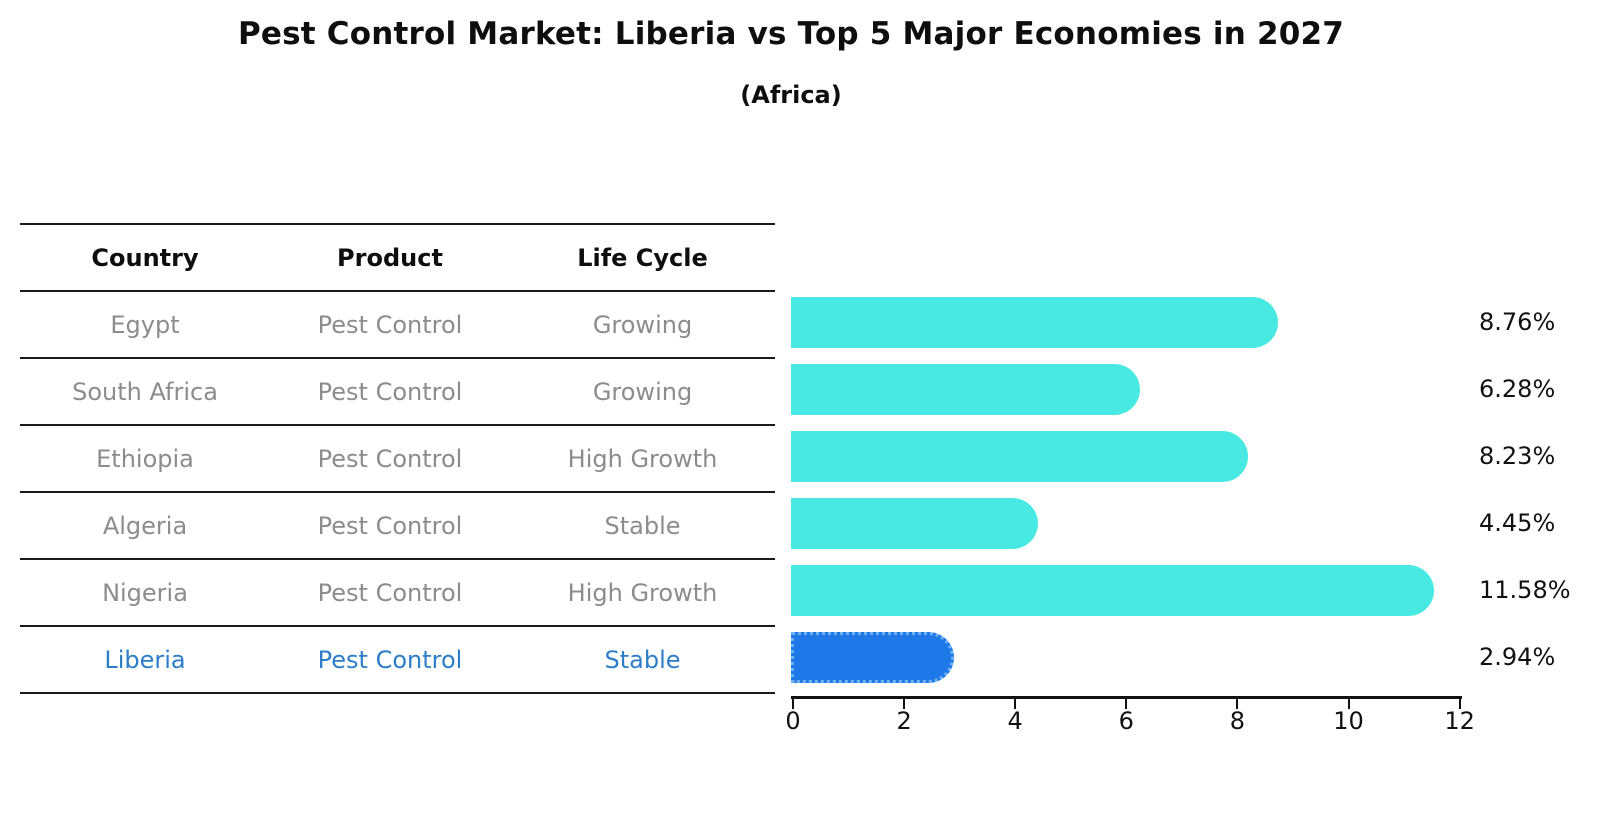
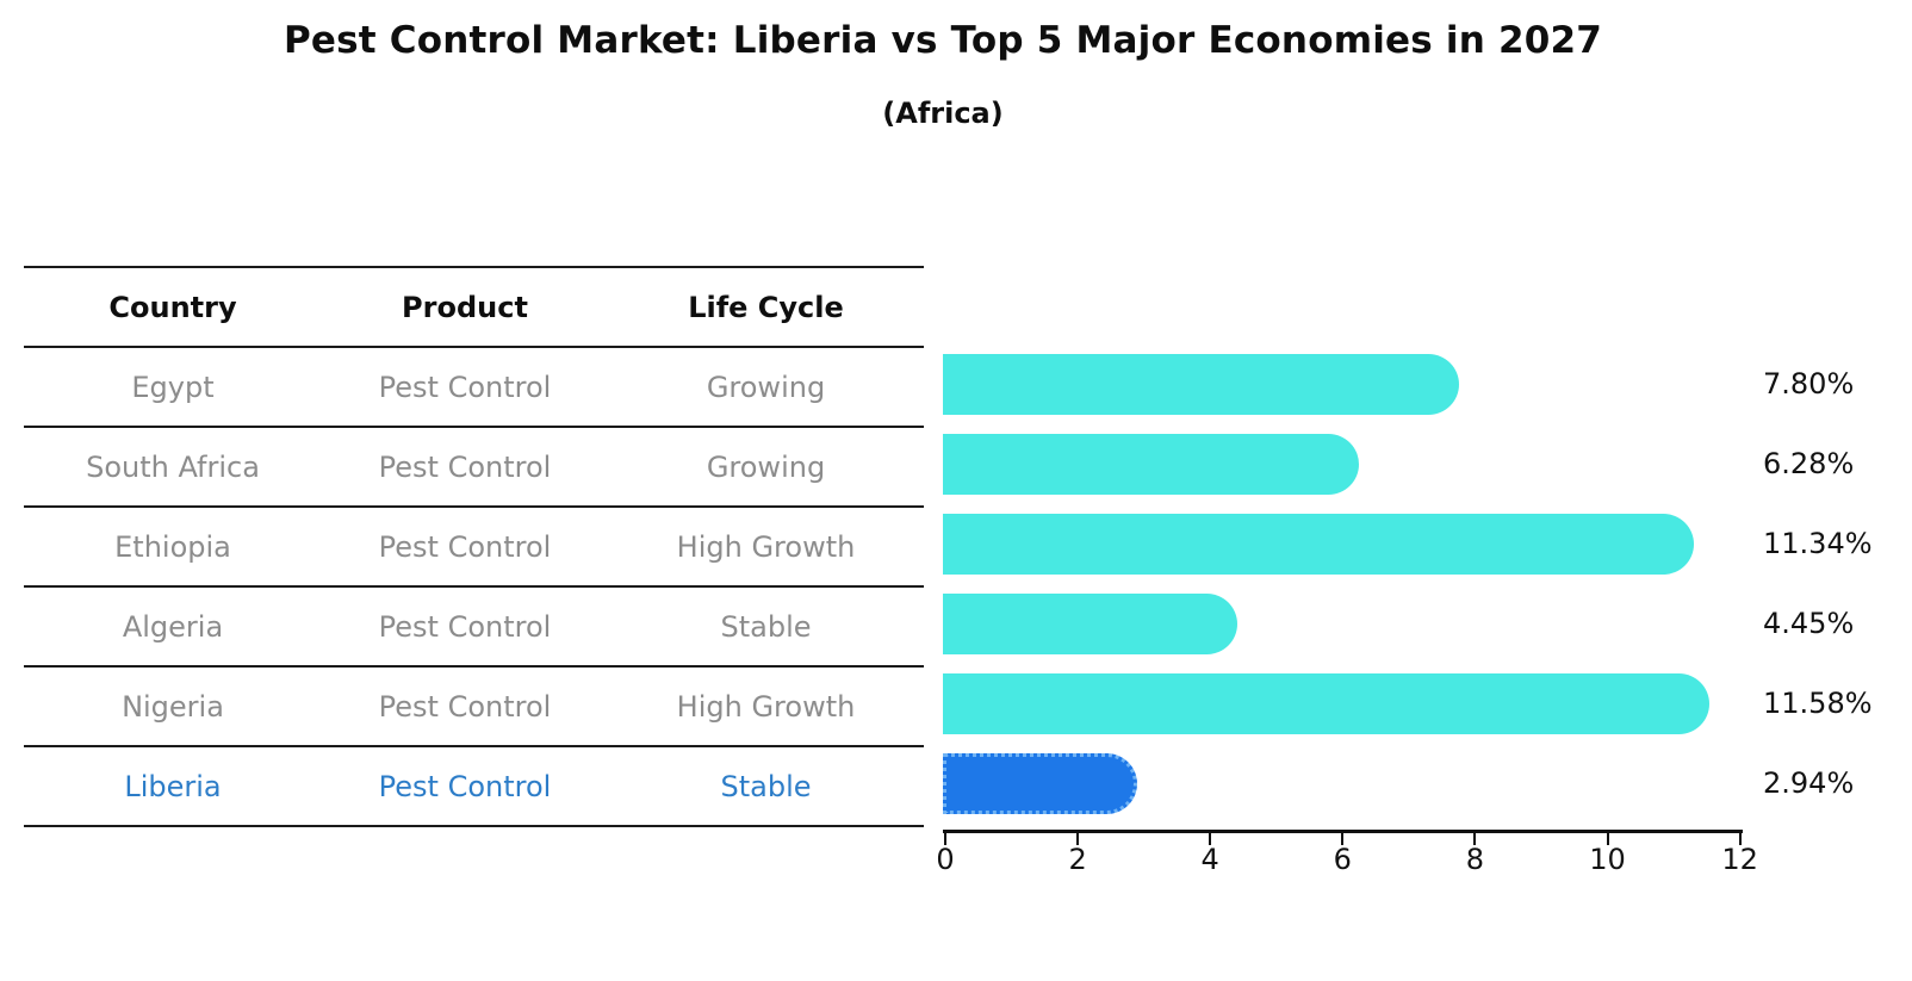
Egypt: 8.76% -> 7.80%
Ethiopia: 8.23% -> 11.34%
